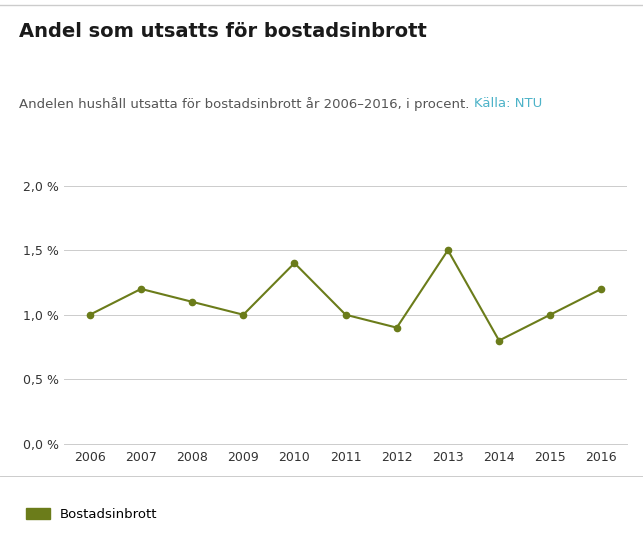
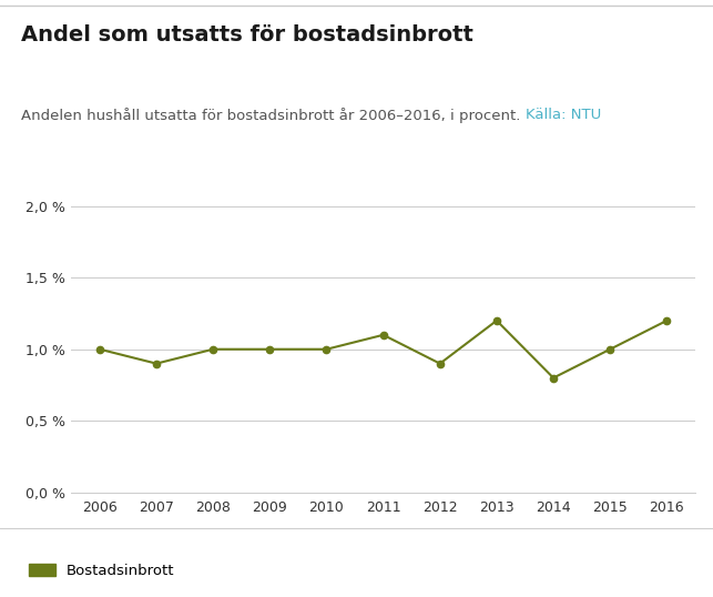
2007: 1,2 % -> 0,9 %
2008: 1,1 % -> 1,0 %
2010: 1,4 % -> 1,0 %
2011: 1,0 % -> 1,1 %
2013: 1,5 % -> 1,2 %
